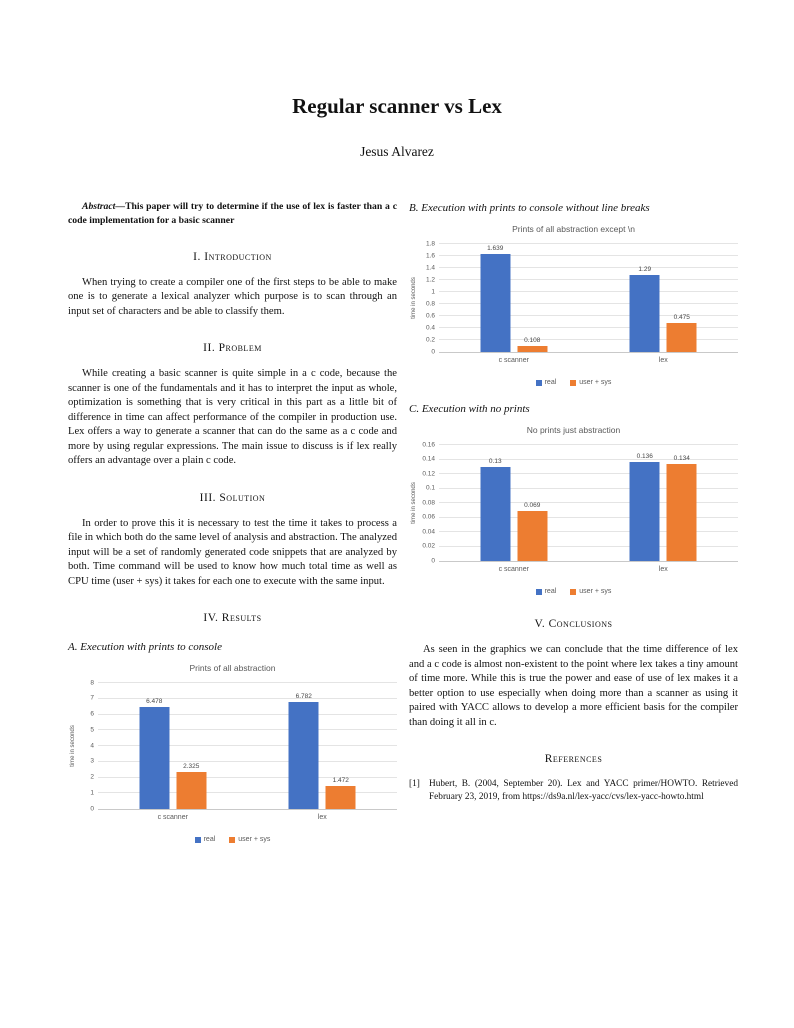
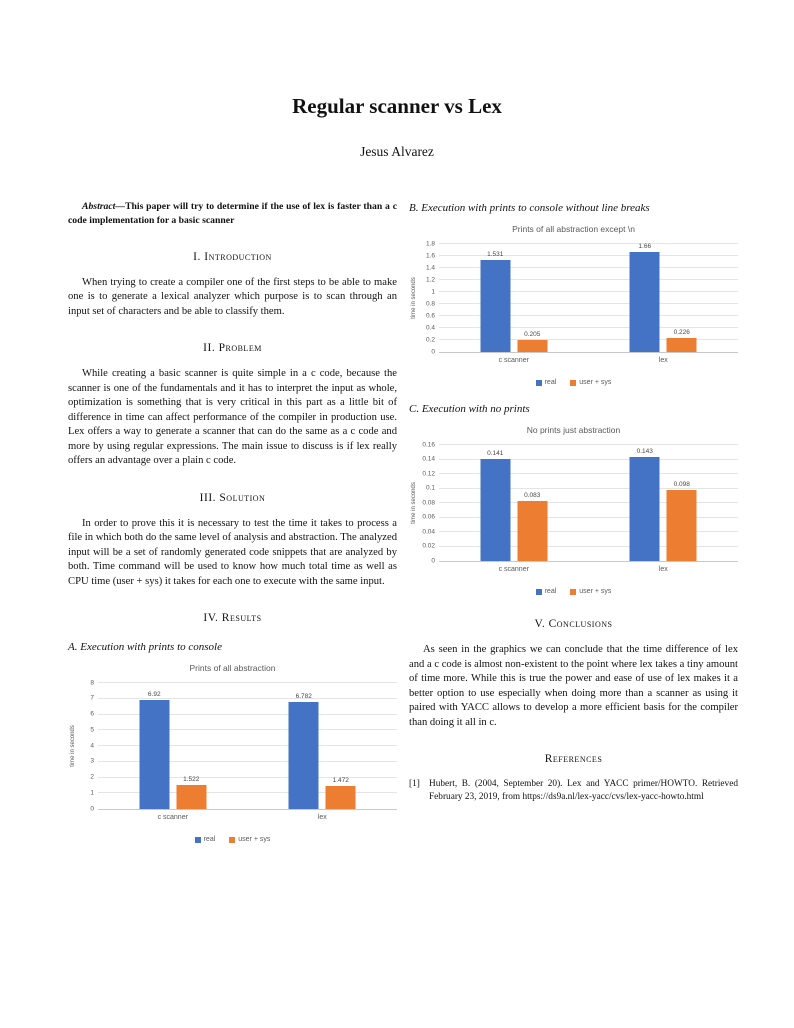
Prints of all abstraction/real/c scanner: 6.478 -> 6.92
Prints of all abstraction/user + sys/c scanner: 2.325 -> 1.522
Prints of all abstraction except \n/real/c scanner: 1.639 -> 1.531
Prints of all abstraction except \n/user + sys/c scanner: 0.108 -> 0.205
Prints of all abstraction except \n/real/lex: 1.29 -> 1.66
Prints of all abstraction except \n/user + sys/lex: 0.475 -> 0.226
No prints just abstraction/real/c scanner: 0.13 -> 0.141
No prints just abstraction/user + sys/c scanner: 0.069 -> 0.083
No prints just abstraction/real/lex: 0.136 -> 0.143
No prints just abstraction/user + sys/lex: 0.134 -> 0.098
